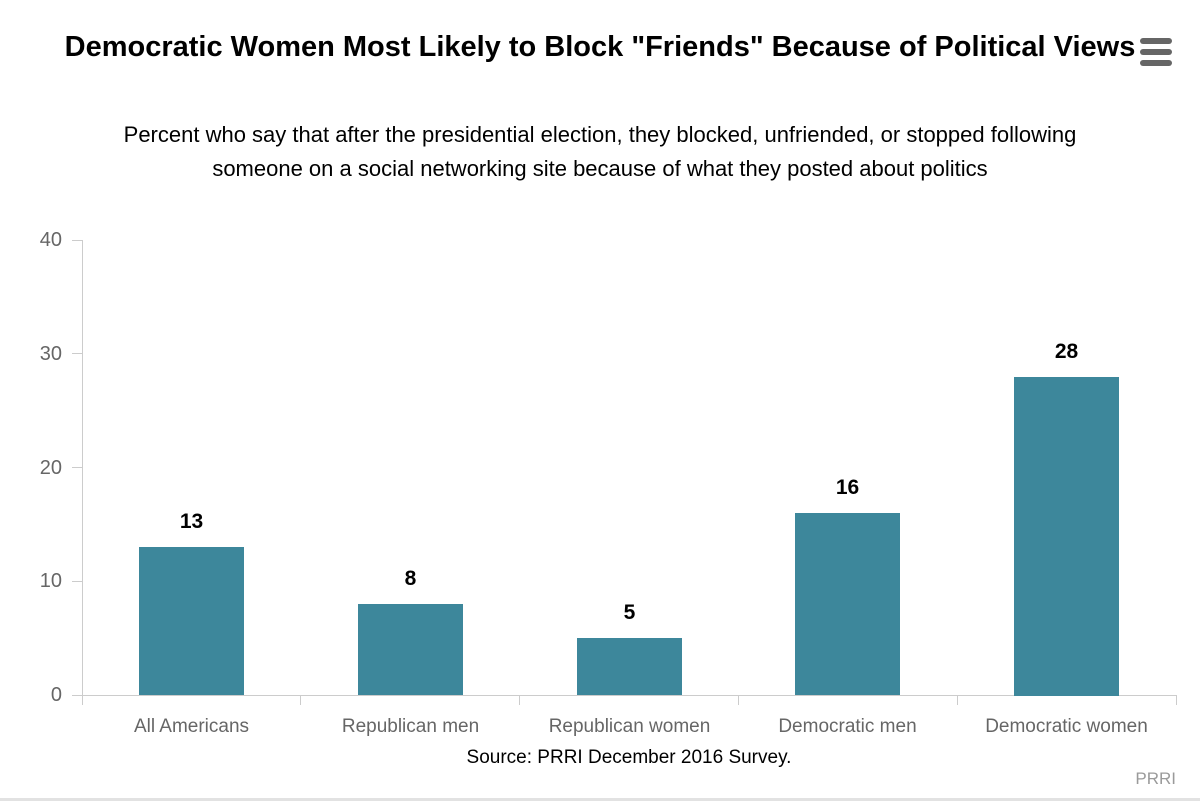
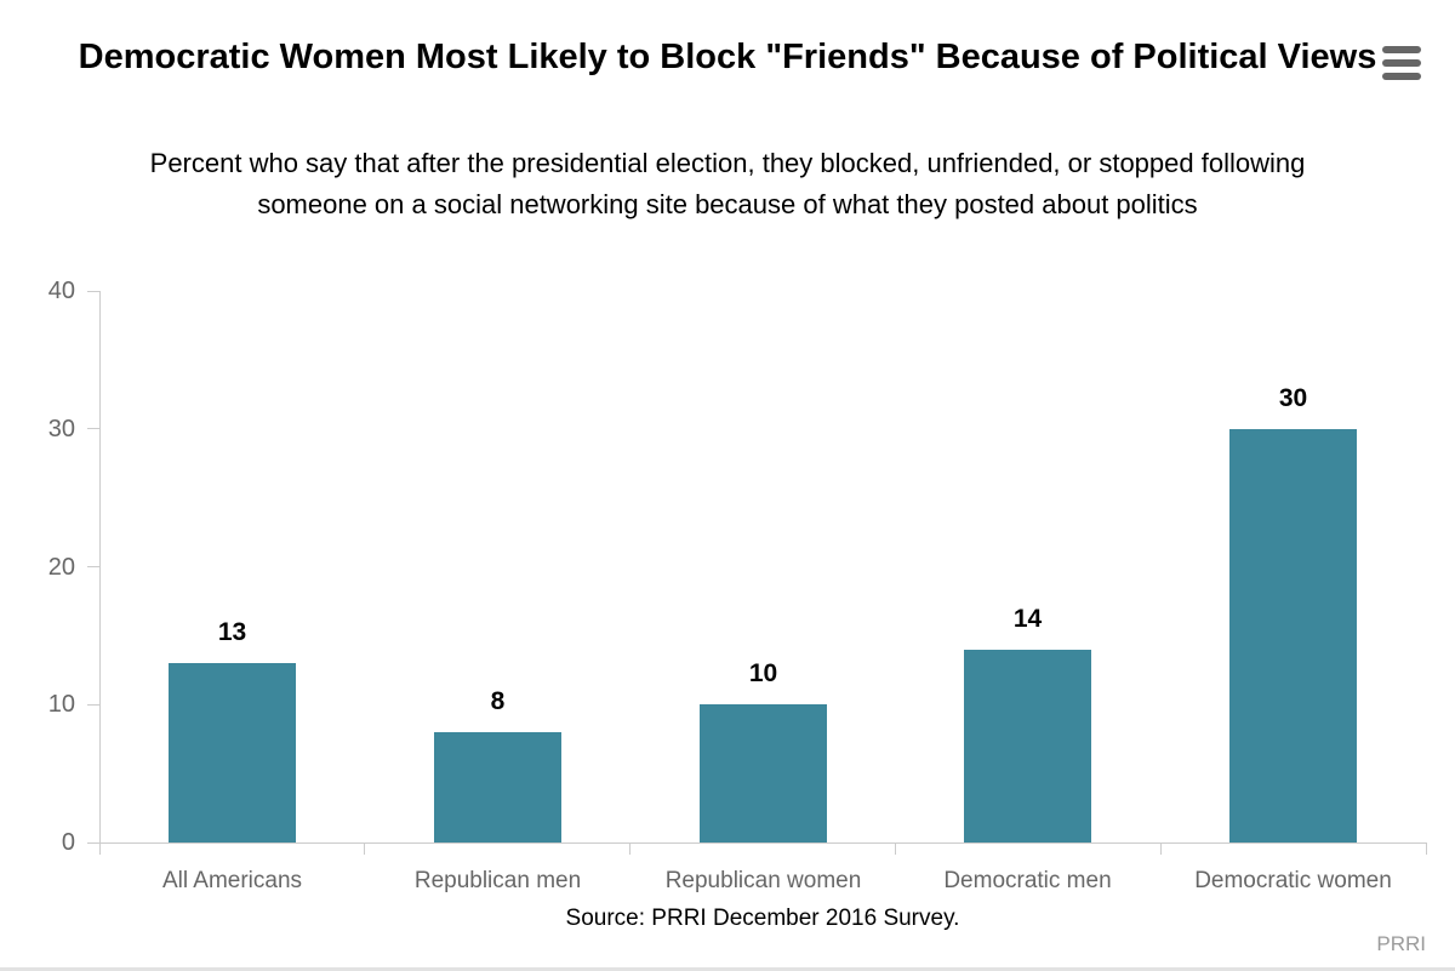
Republican women: 5 -> 10
Democratic men: 16 -> 14
Democratic women: 28 -> 30
